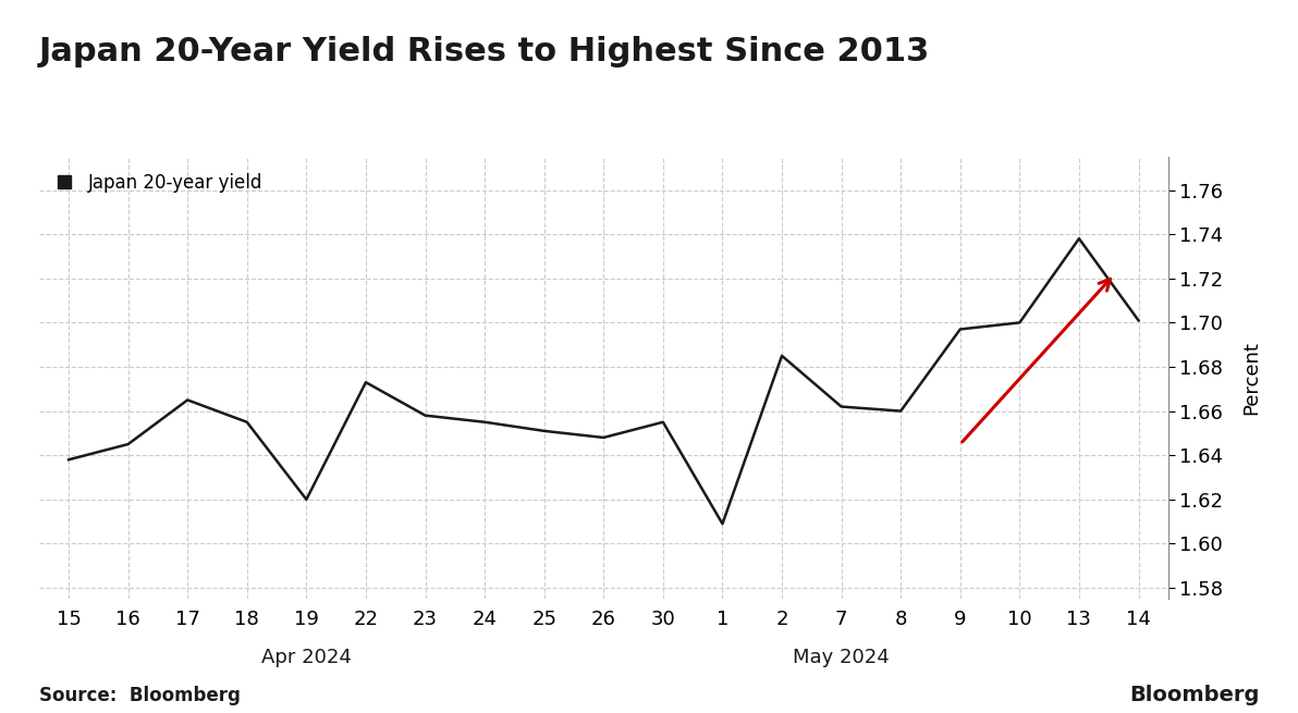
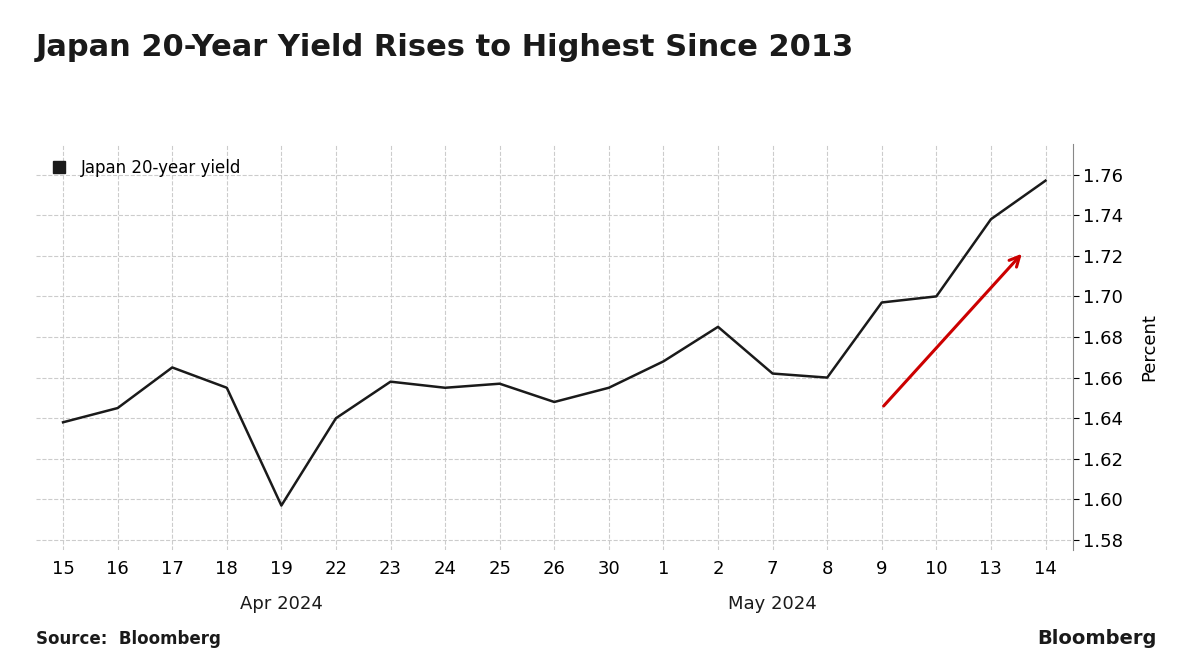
19: 1.620 -> 1.597
22: 1.673 -> 1.640
25: 1.651 -> 1.657
1: 1.609 -> 1.668
14: 1.701 -> 1.757
